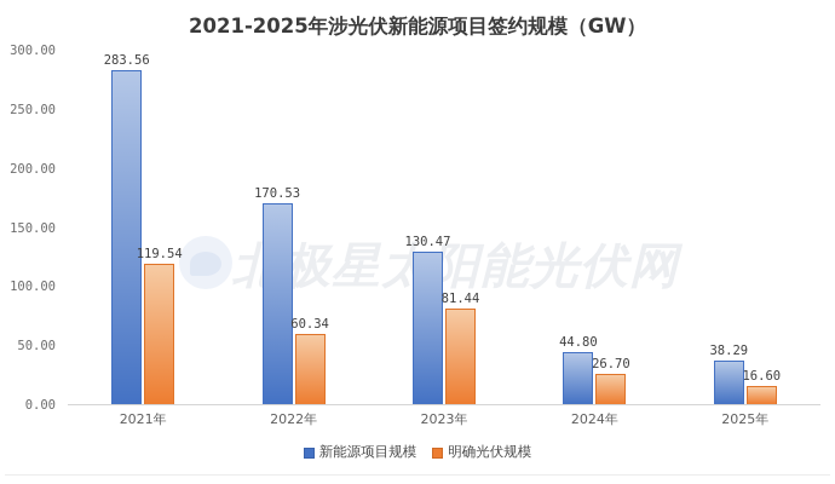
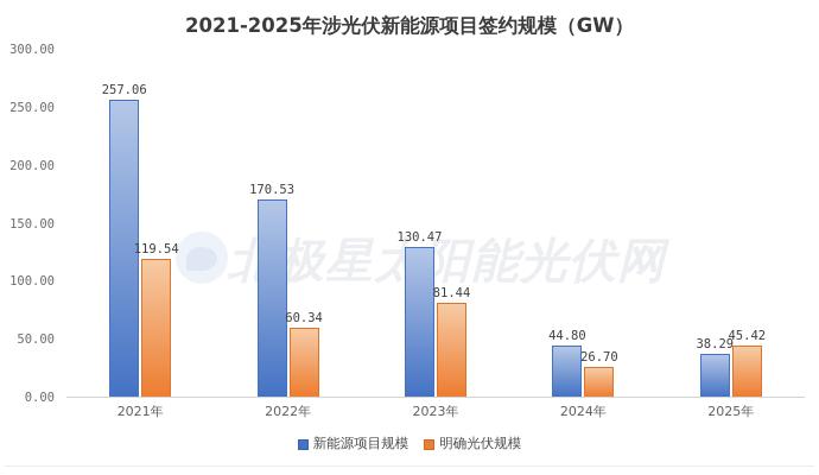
新能源项目规模/2021年: 283.56 -> 257.06
明确光伏规模/2025年: 16.60 -> 45.42
